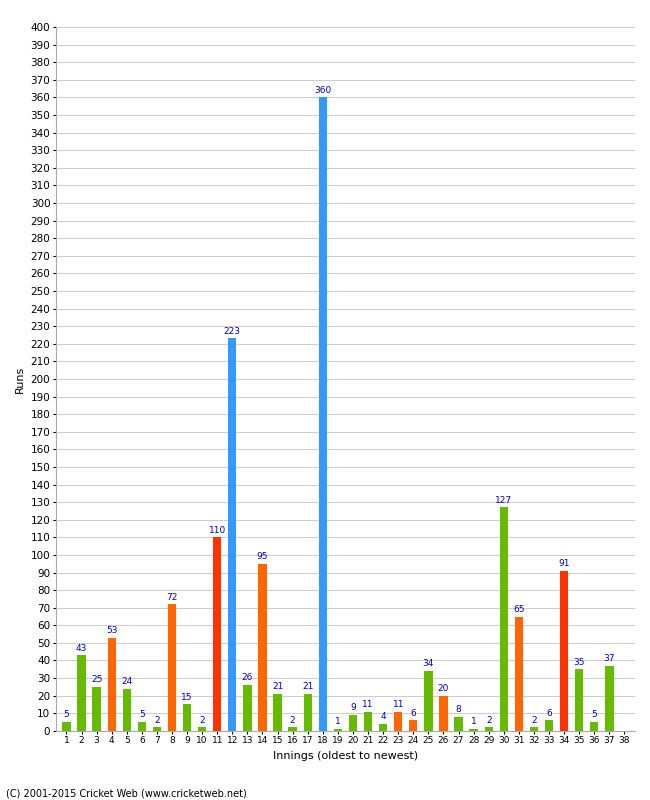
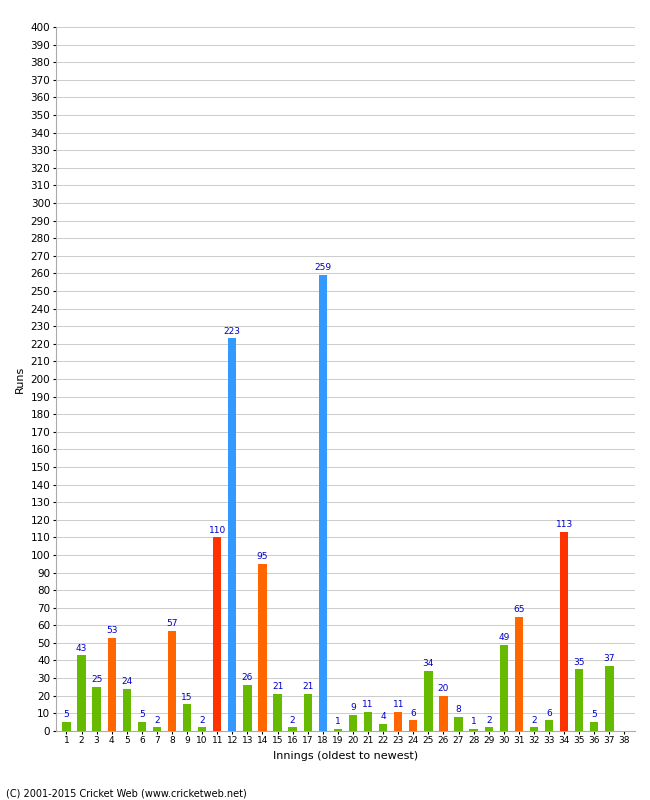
8: 72 -> 57
18: 360 -> 259
30: 127 -> 49
34: 91 -> 113
